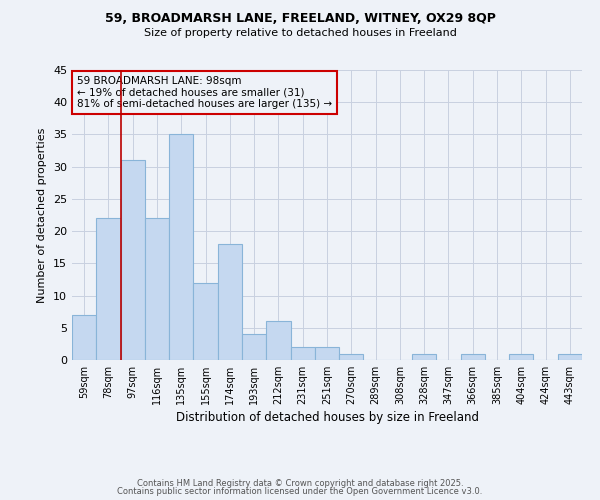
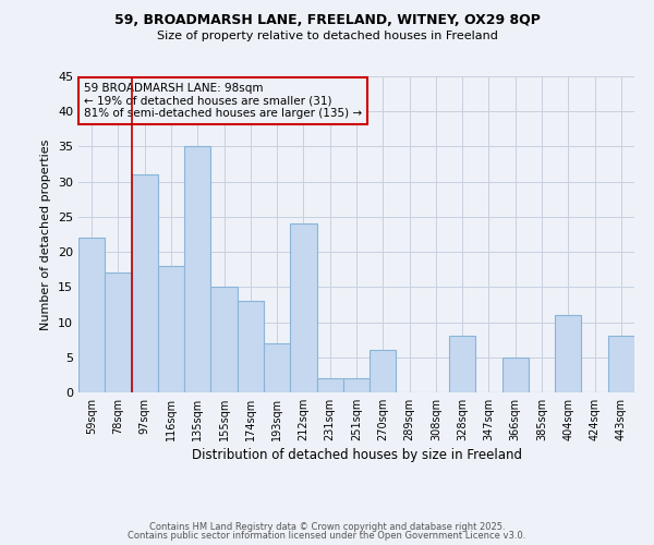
59sqm: 7 -> 22
78sqm: 22 -> 17
116sqm: 22 -> 18
155sqm: 12 -> 15
174sqm: 18 -> 13
193sqm: 4 -> 7
212sqm: 6 -> 24
270sqm: 1 -> 6
328sqm: 1 -> 8
366sqm: 1 -> 5
404sqm: 1 -> 11
443sqm: 1 -> 8
